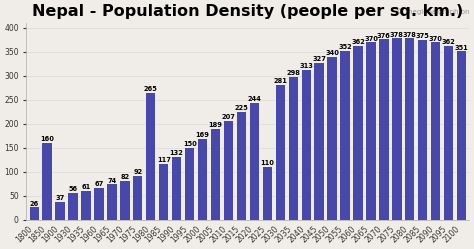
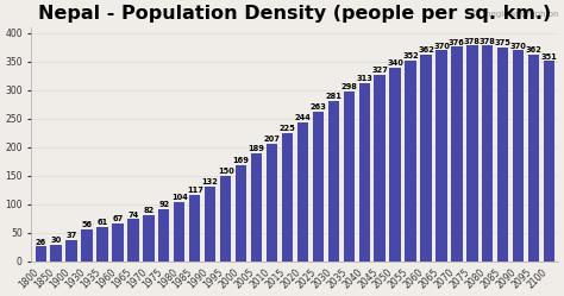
1850: 160 -> 30
1980: 265 -> 104
2025: 110 -> 263
